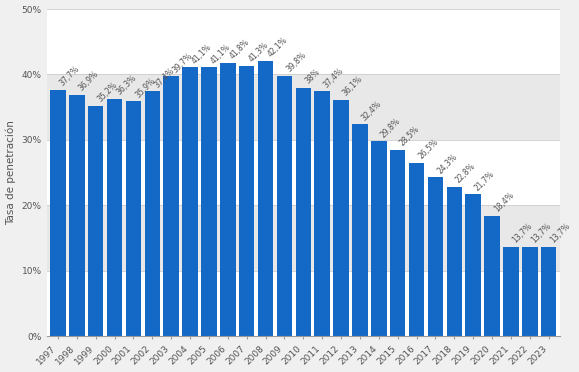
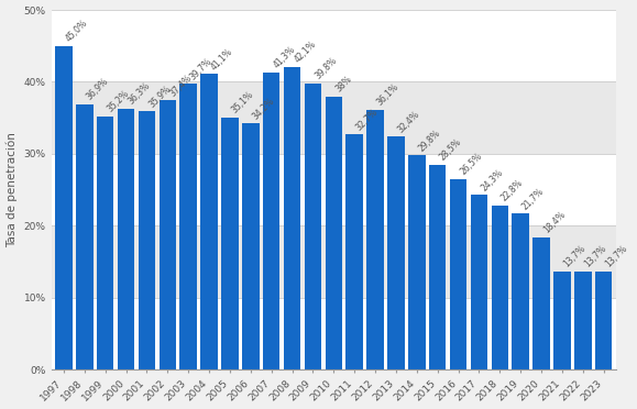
1997: 37,7% -> 45,0%
2005: 41,1% -> 35,1%
2006: 41,8% -> 34,2%
2011: 37,4% -> 32,7%
